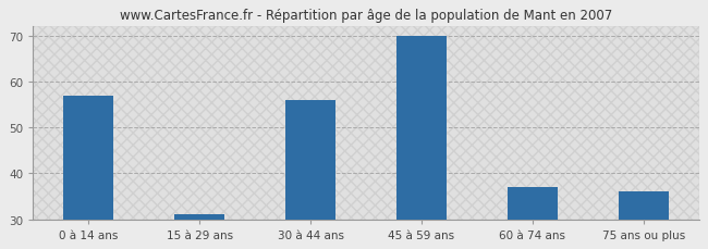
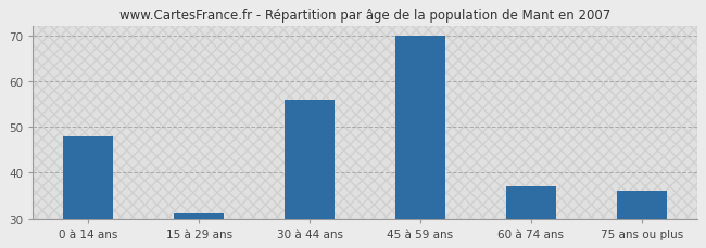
0 à 14 ans: 57 -> 48
